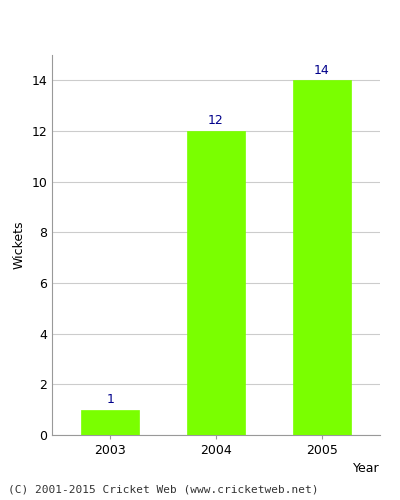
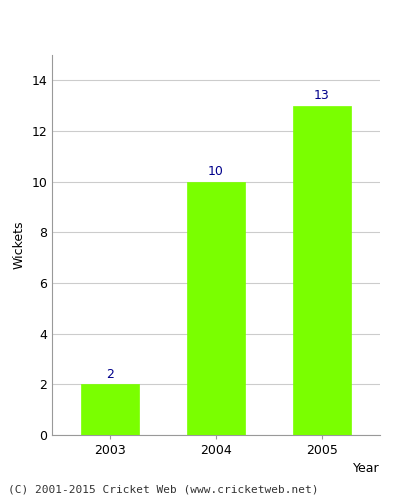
2003: 1 -> 2
2004: 12 -> 10
2005: 14 -> 13
